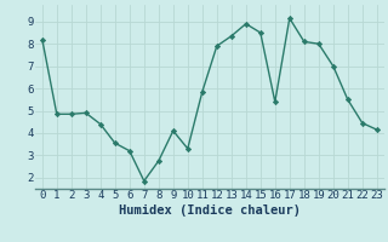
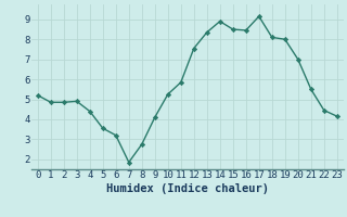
0: 8.2 -> 5.2
10: 3.3 -> 5.2
12: 7.9 -> 7.5
16: 5.4 -> 8.4
